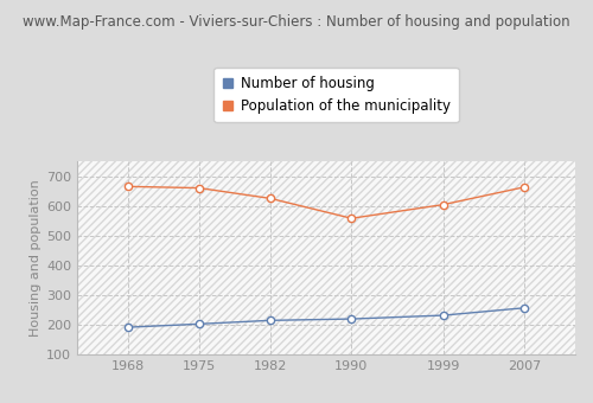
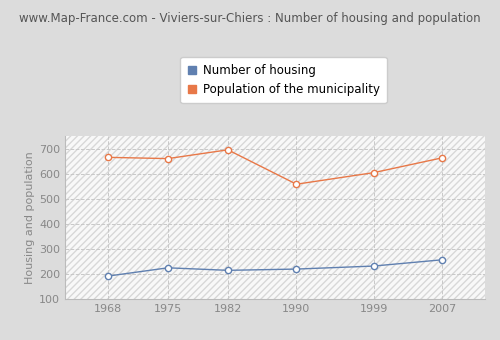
Number of housing/1975: 203 -> 225
Population of the municipality/1982: 625 -> 695
